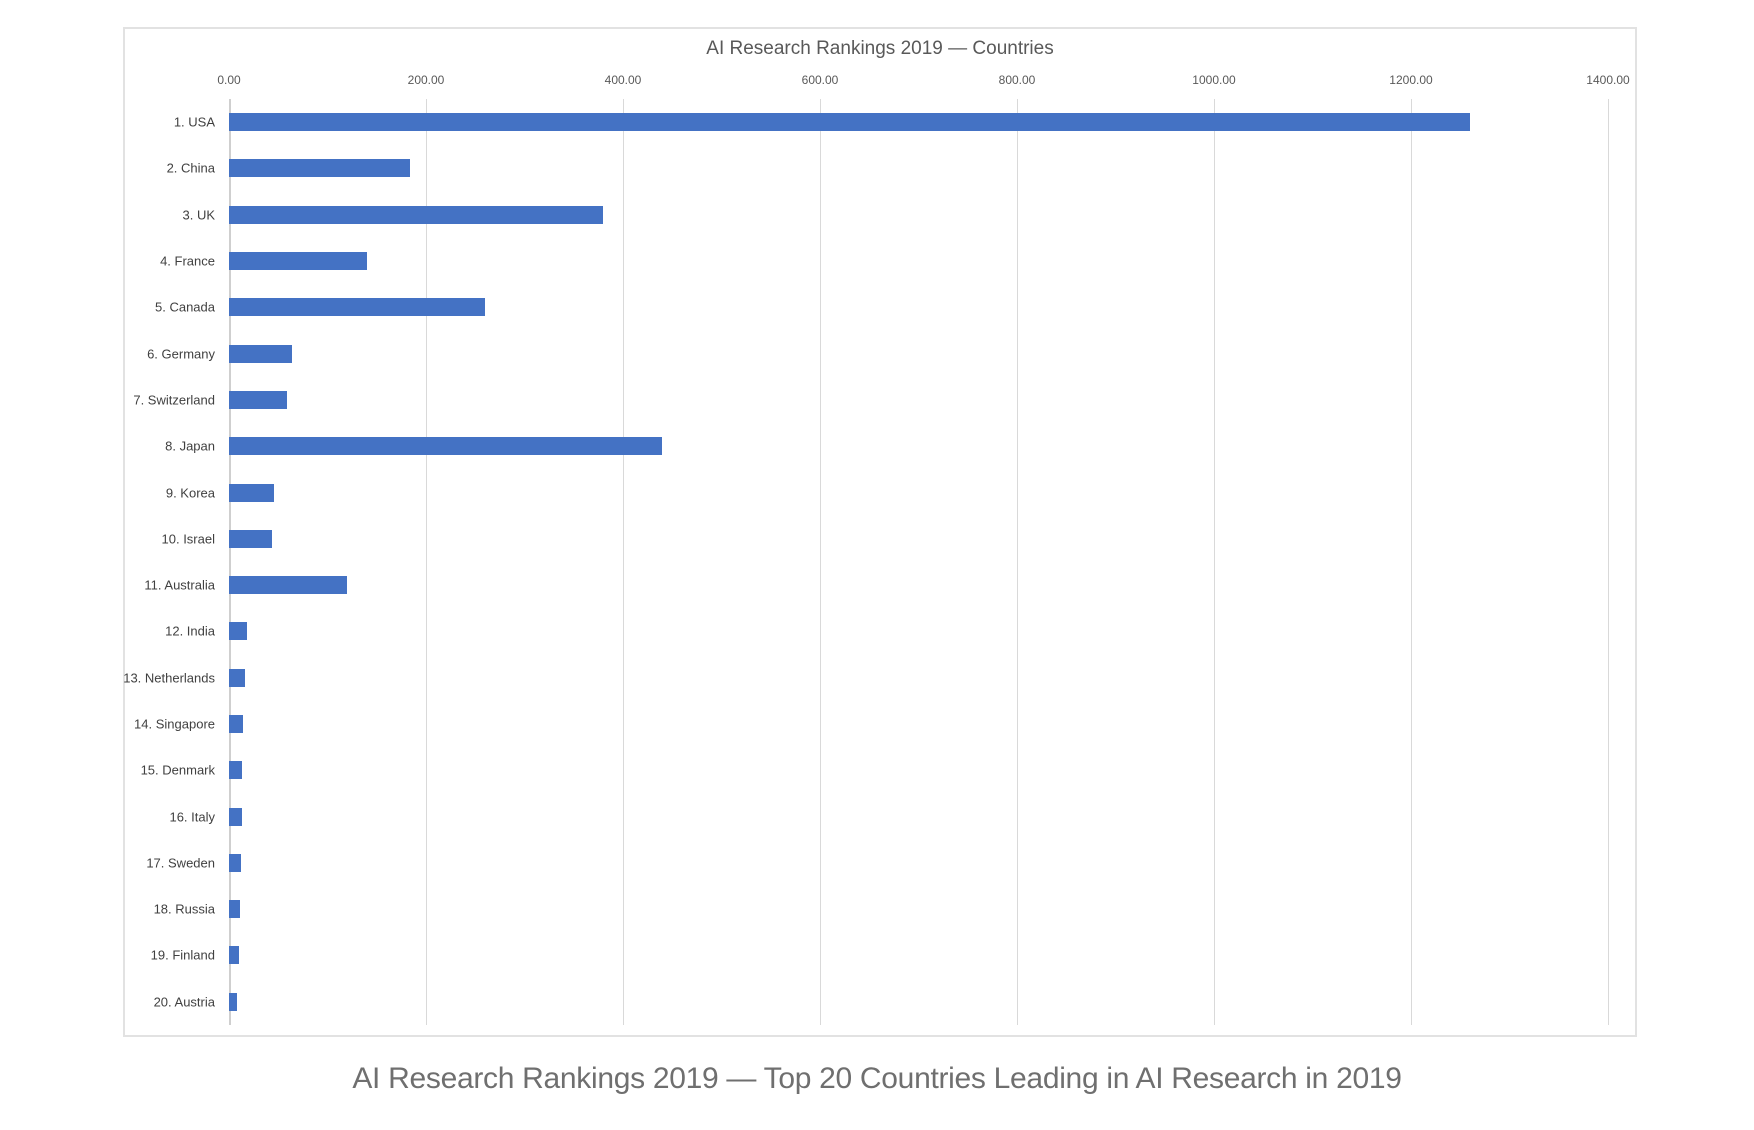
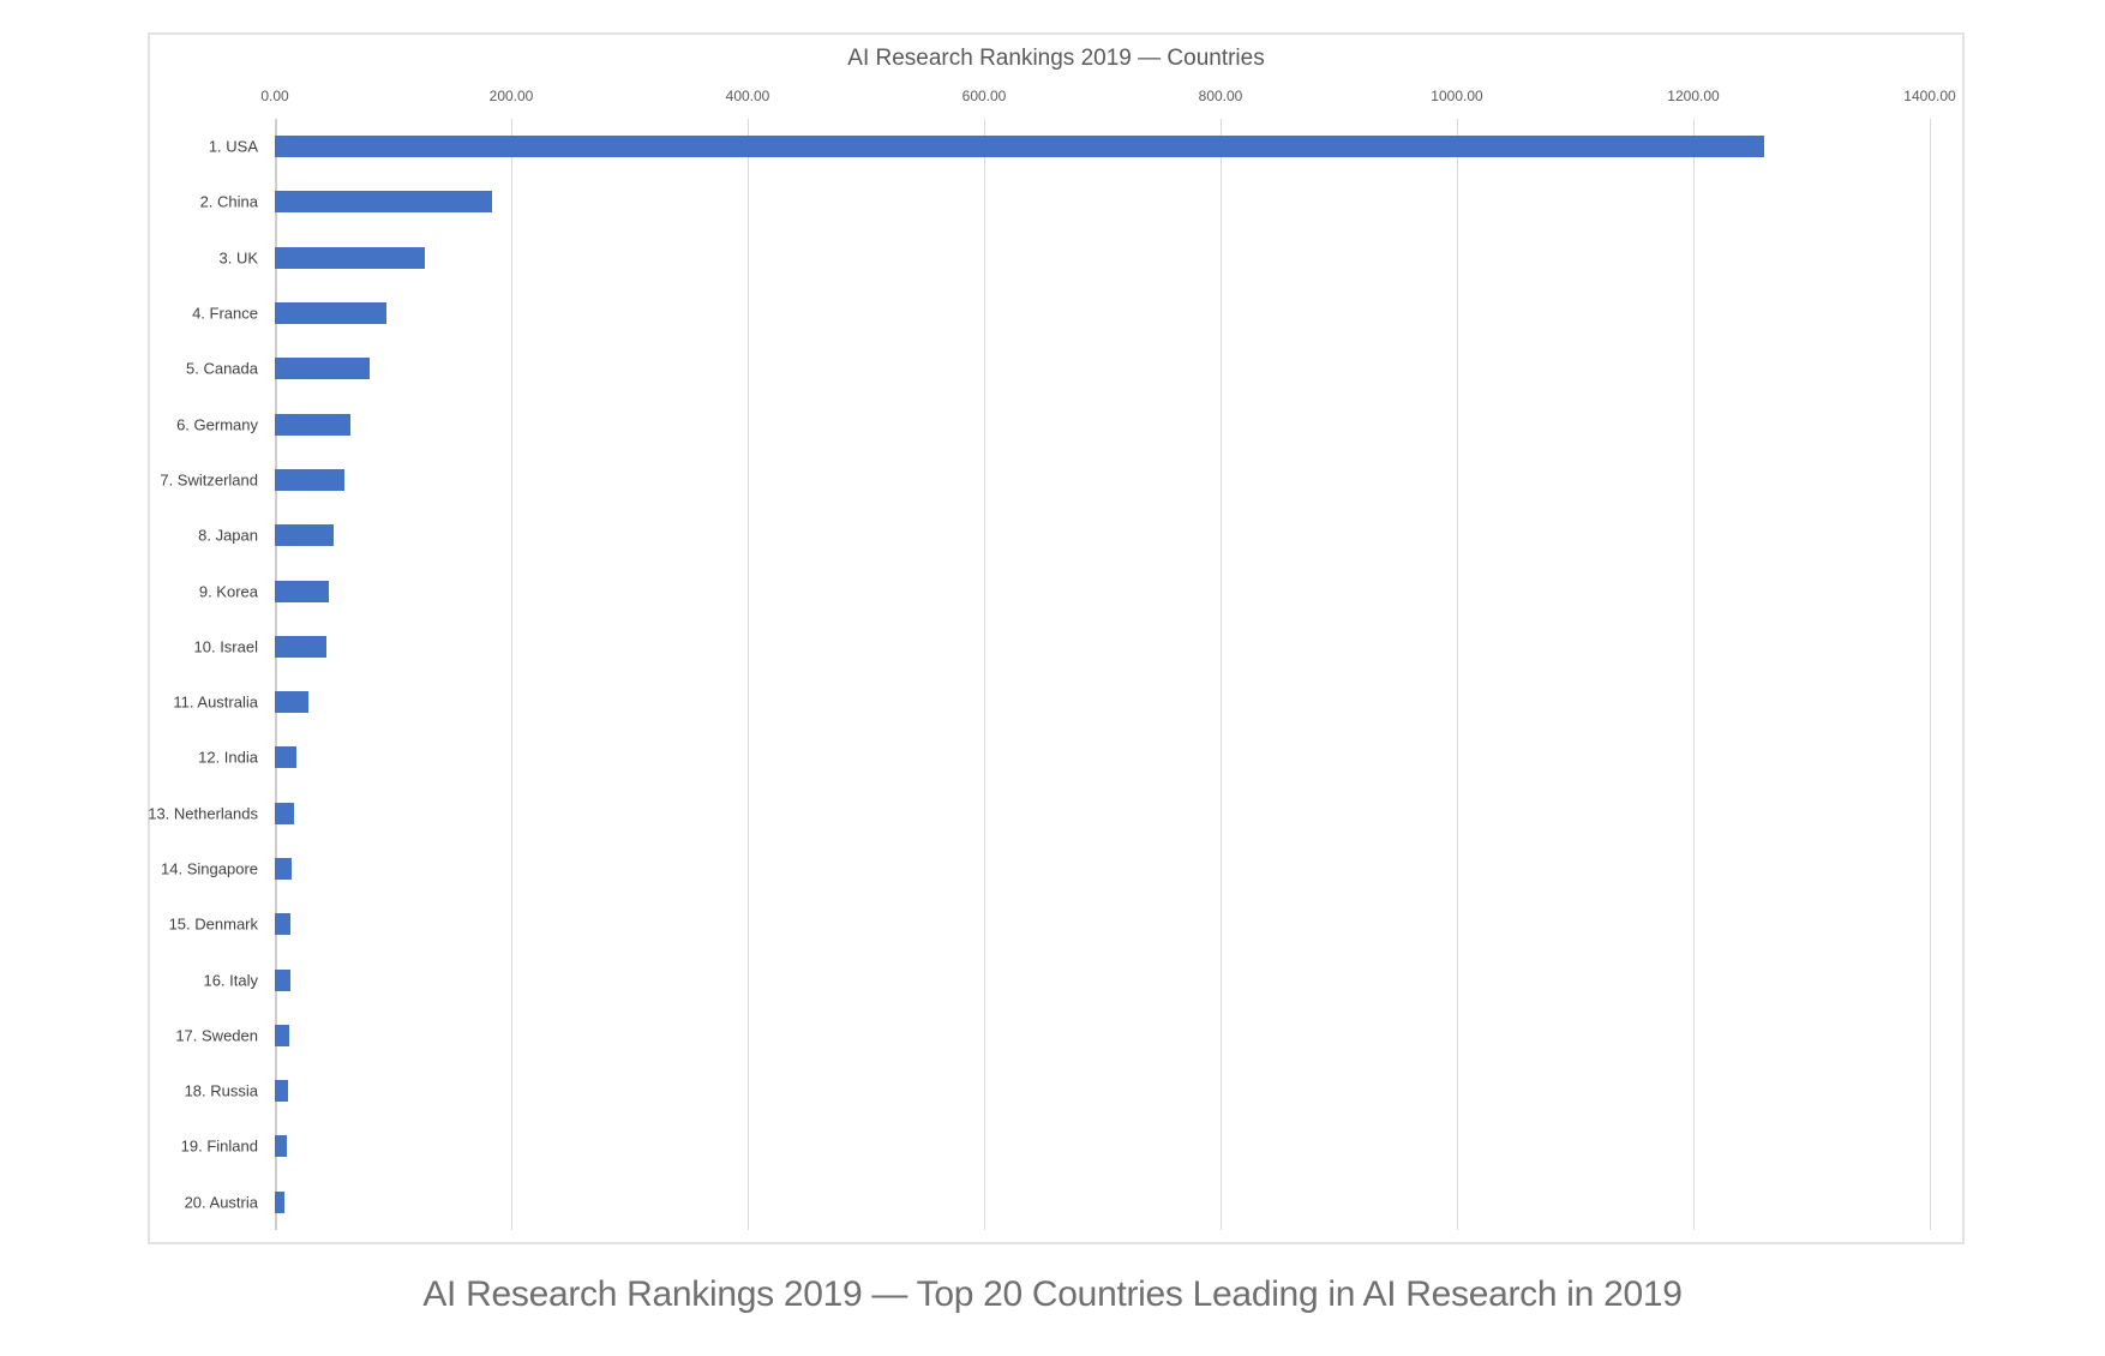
3. UK: 380 -> 130
4. France: 140 -> 90
5. Canada: 260 -> 80
8. Japan: 440 -> 50
11. Australia: 120 -> 30
